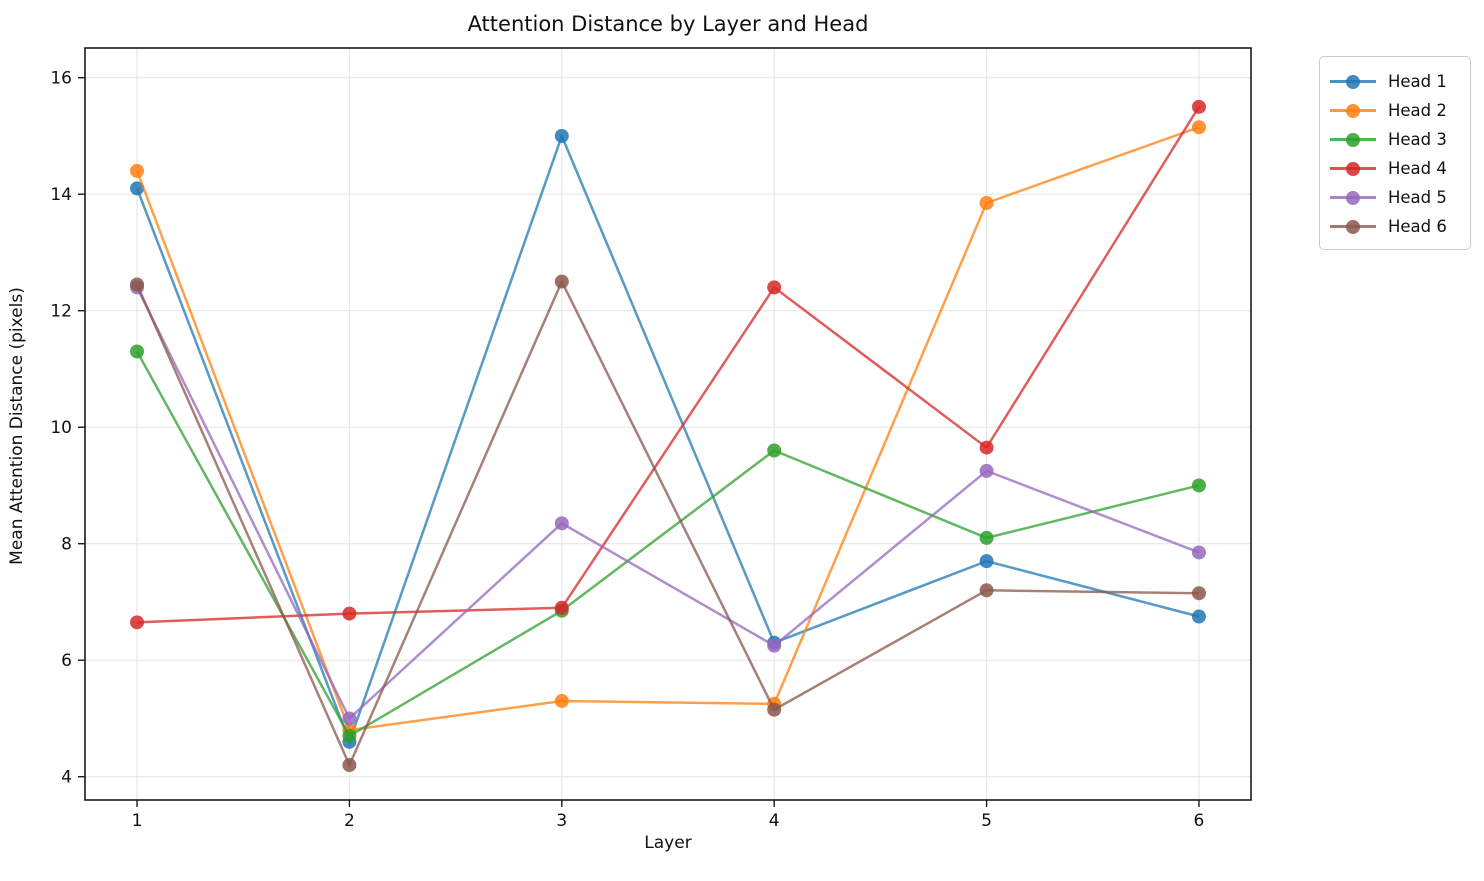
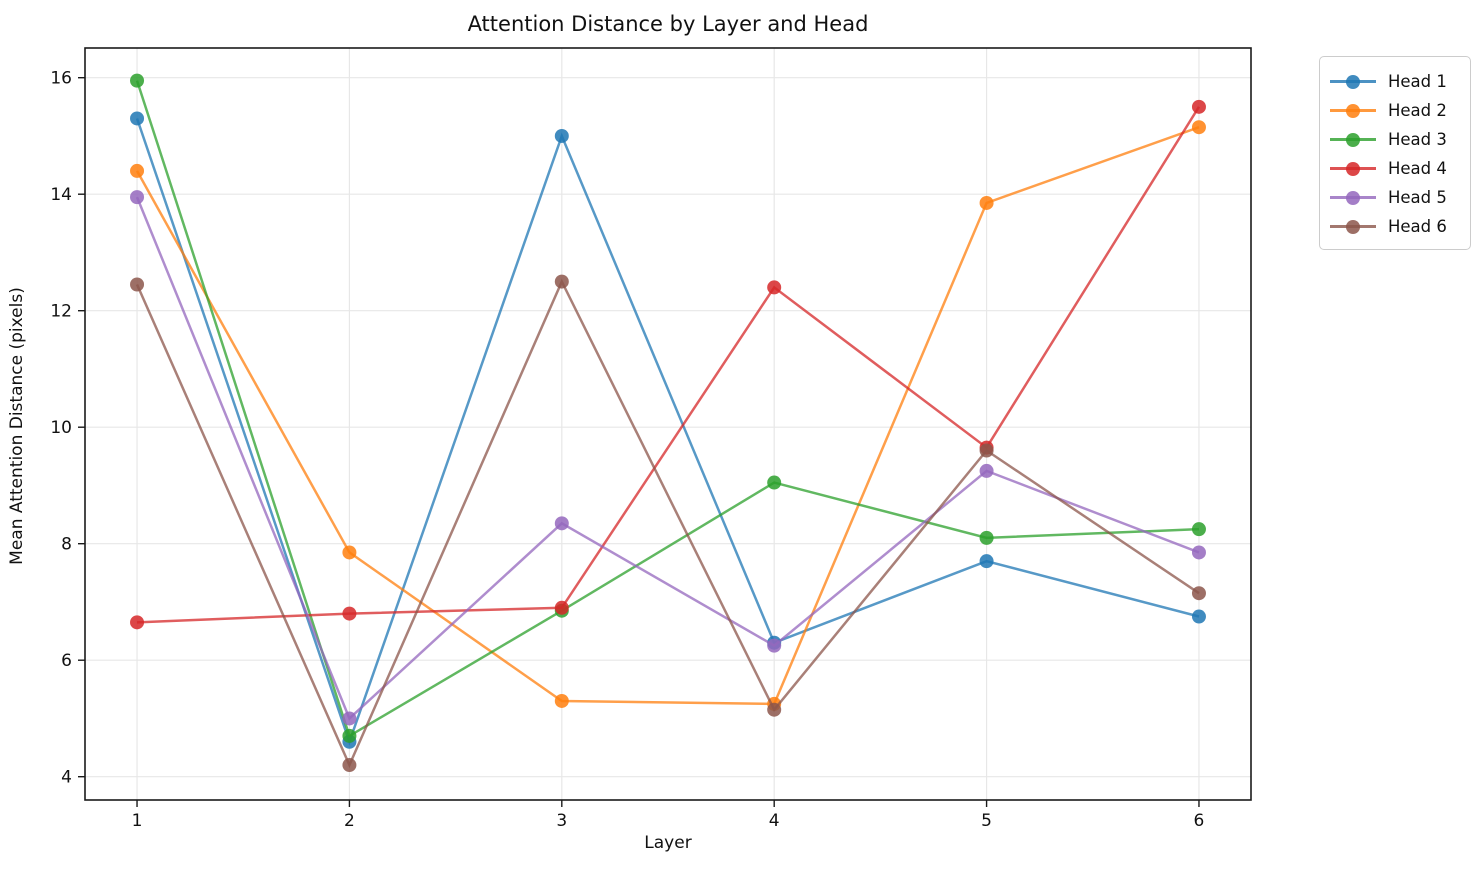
Head 1/1: 14.1 -> 15.3
Head 3/1: 11.3 -> 15.9
Head 5/1: 12.4 -> 13.9
Head 2/2: 4.8 -> 7.8
Head 3/4: 9.6 -> 9.1
Head 6/5: 7.2 -> 9.6
Head 3/6: 9.0 -> 8.2
